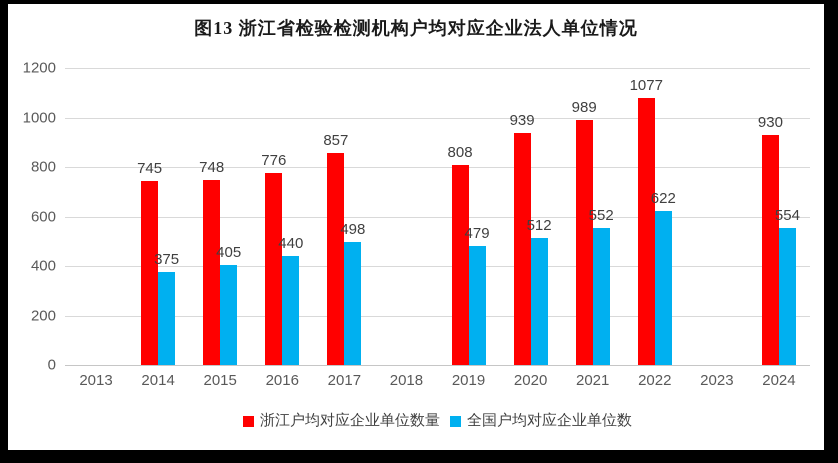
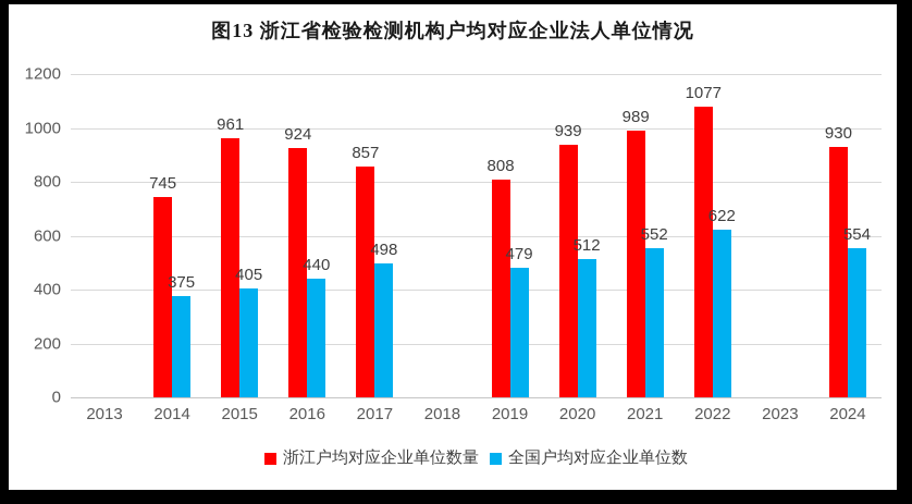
浙江户均对应企业单位数量/2015: 748 -> 961
浙江户均对应企业单位数量/2016: 776 -> 924
